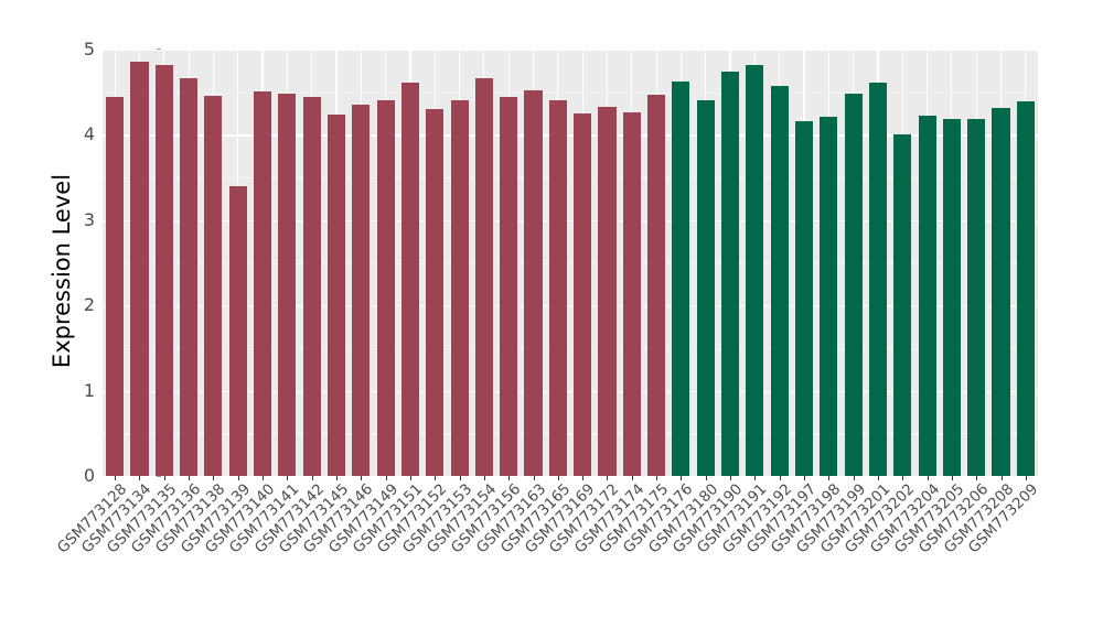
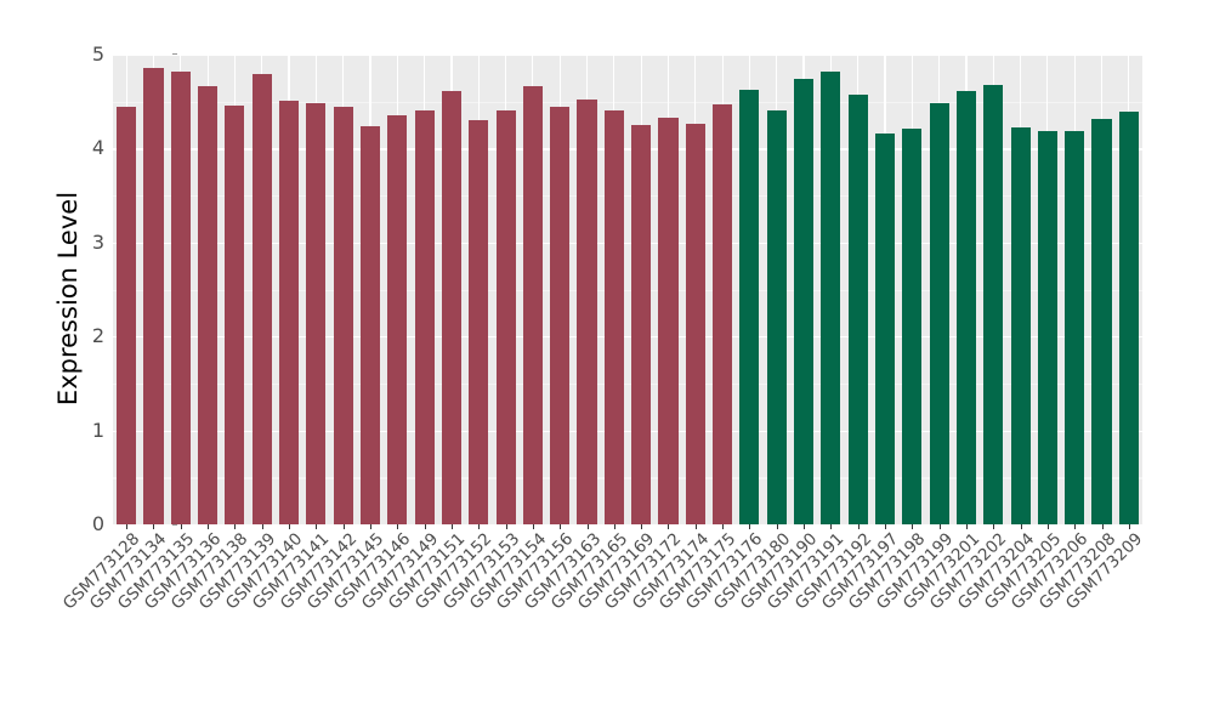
GSM773139: 3.4 -> 4.8
GSM773202: 4.0 -> 4.7
